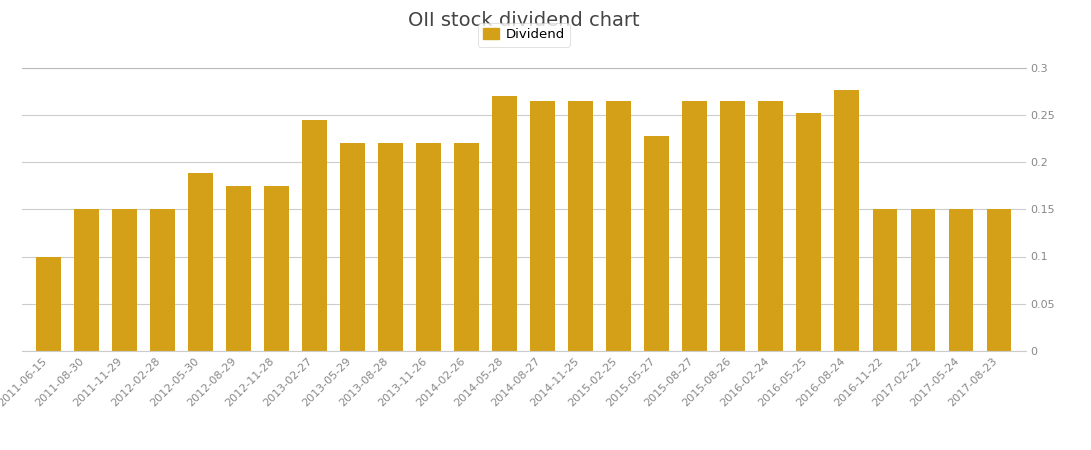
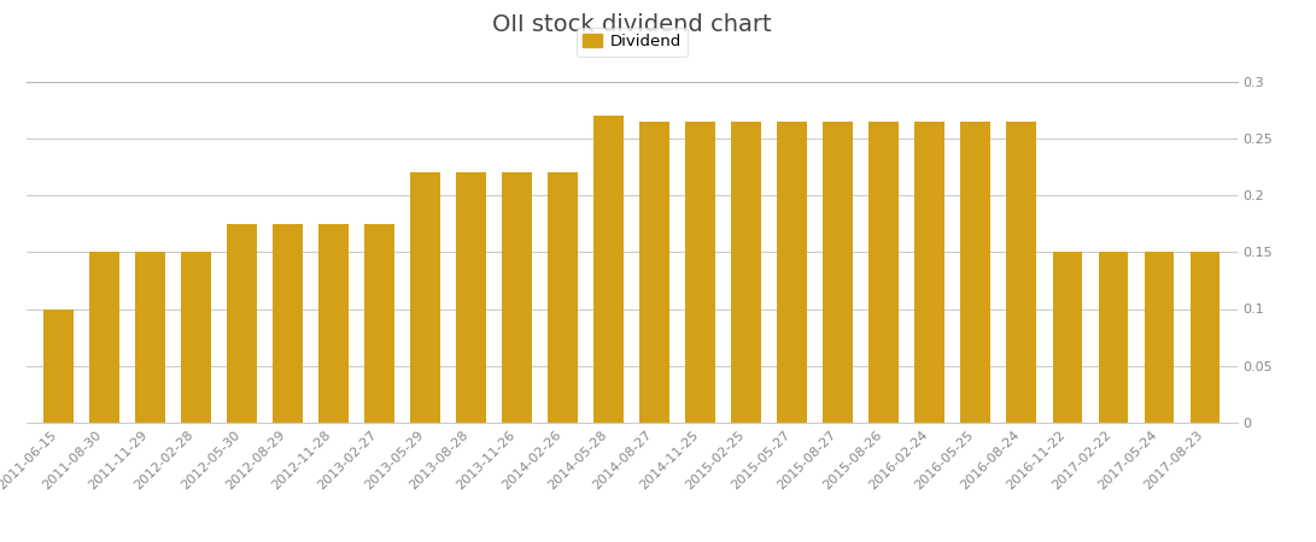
2012-05-30: 0.188 -> 0.175
2013-02-27: 0.244 -> 0.175
2015-05-27: 0.228 -> 0.265
2016-05-25: 0.252 -> 0.265
2016-08-24: 0.276 -> 0.265
